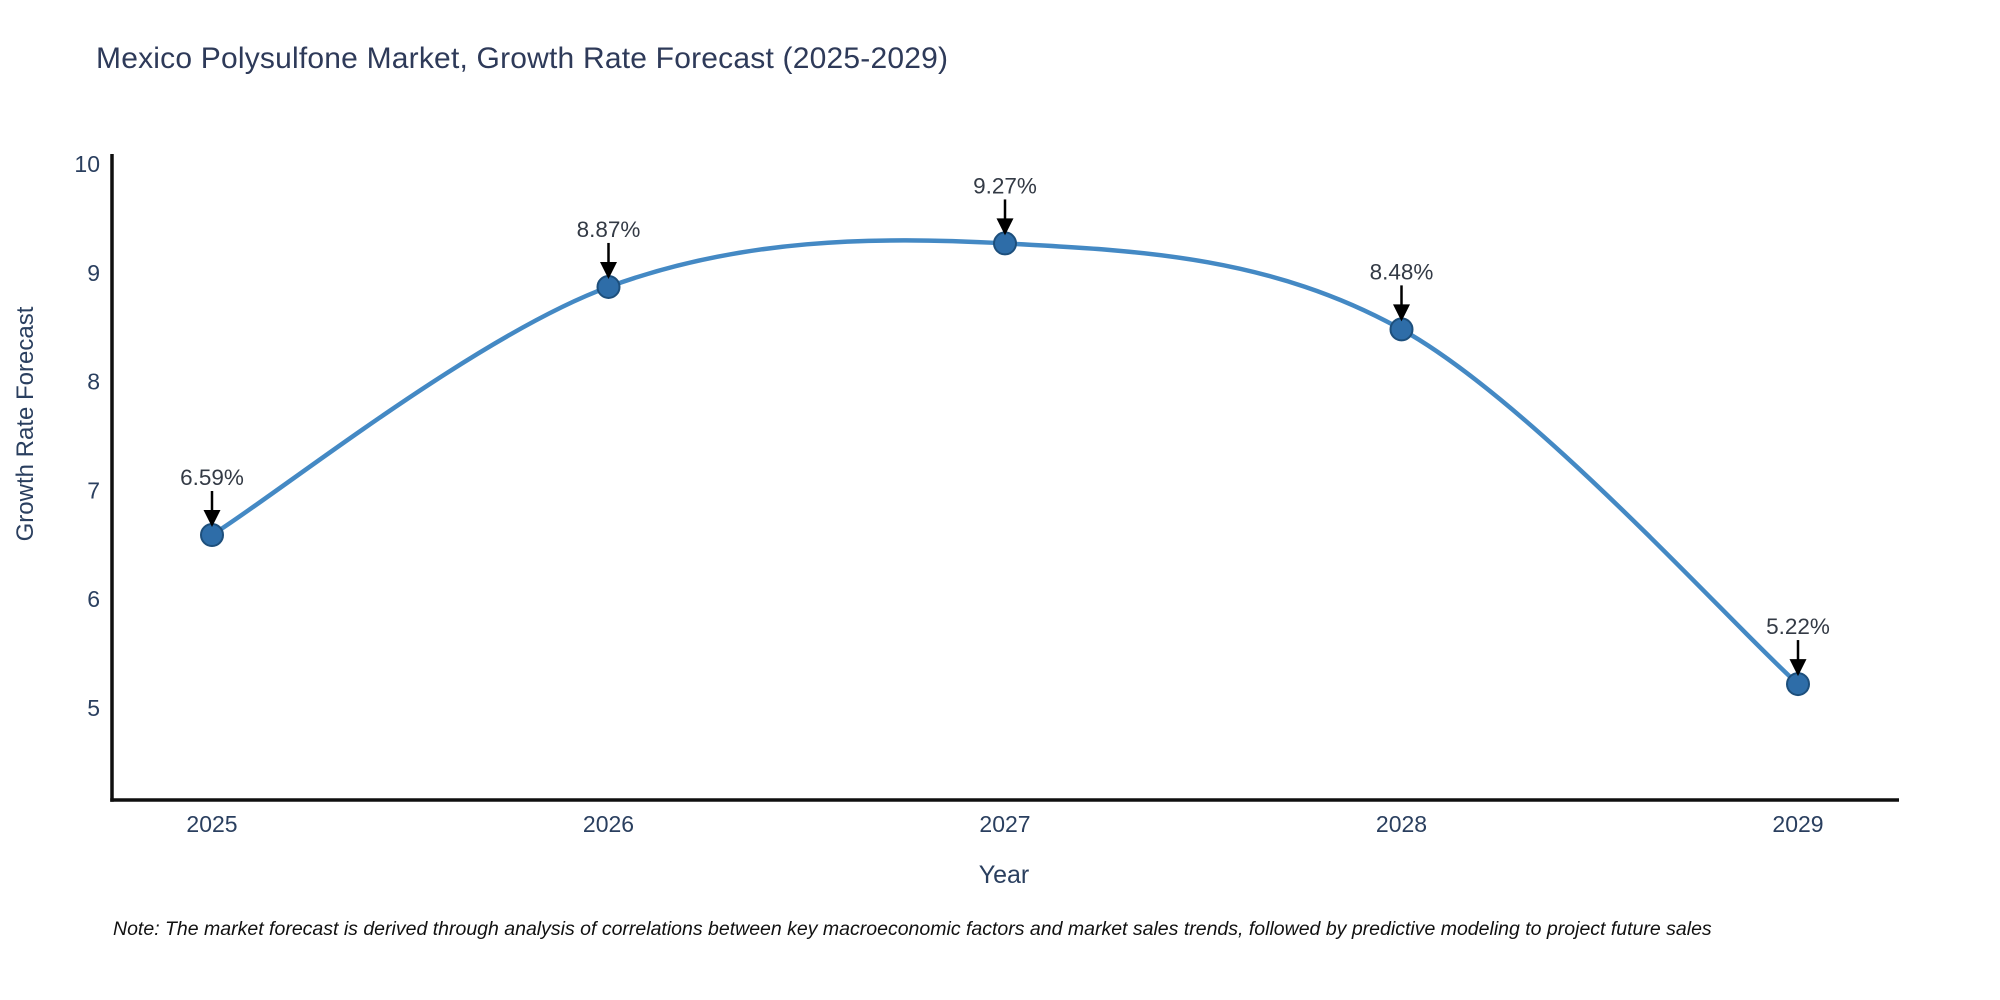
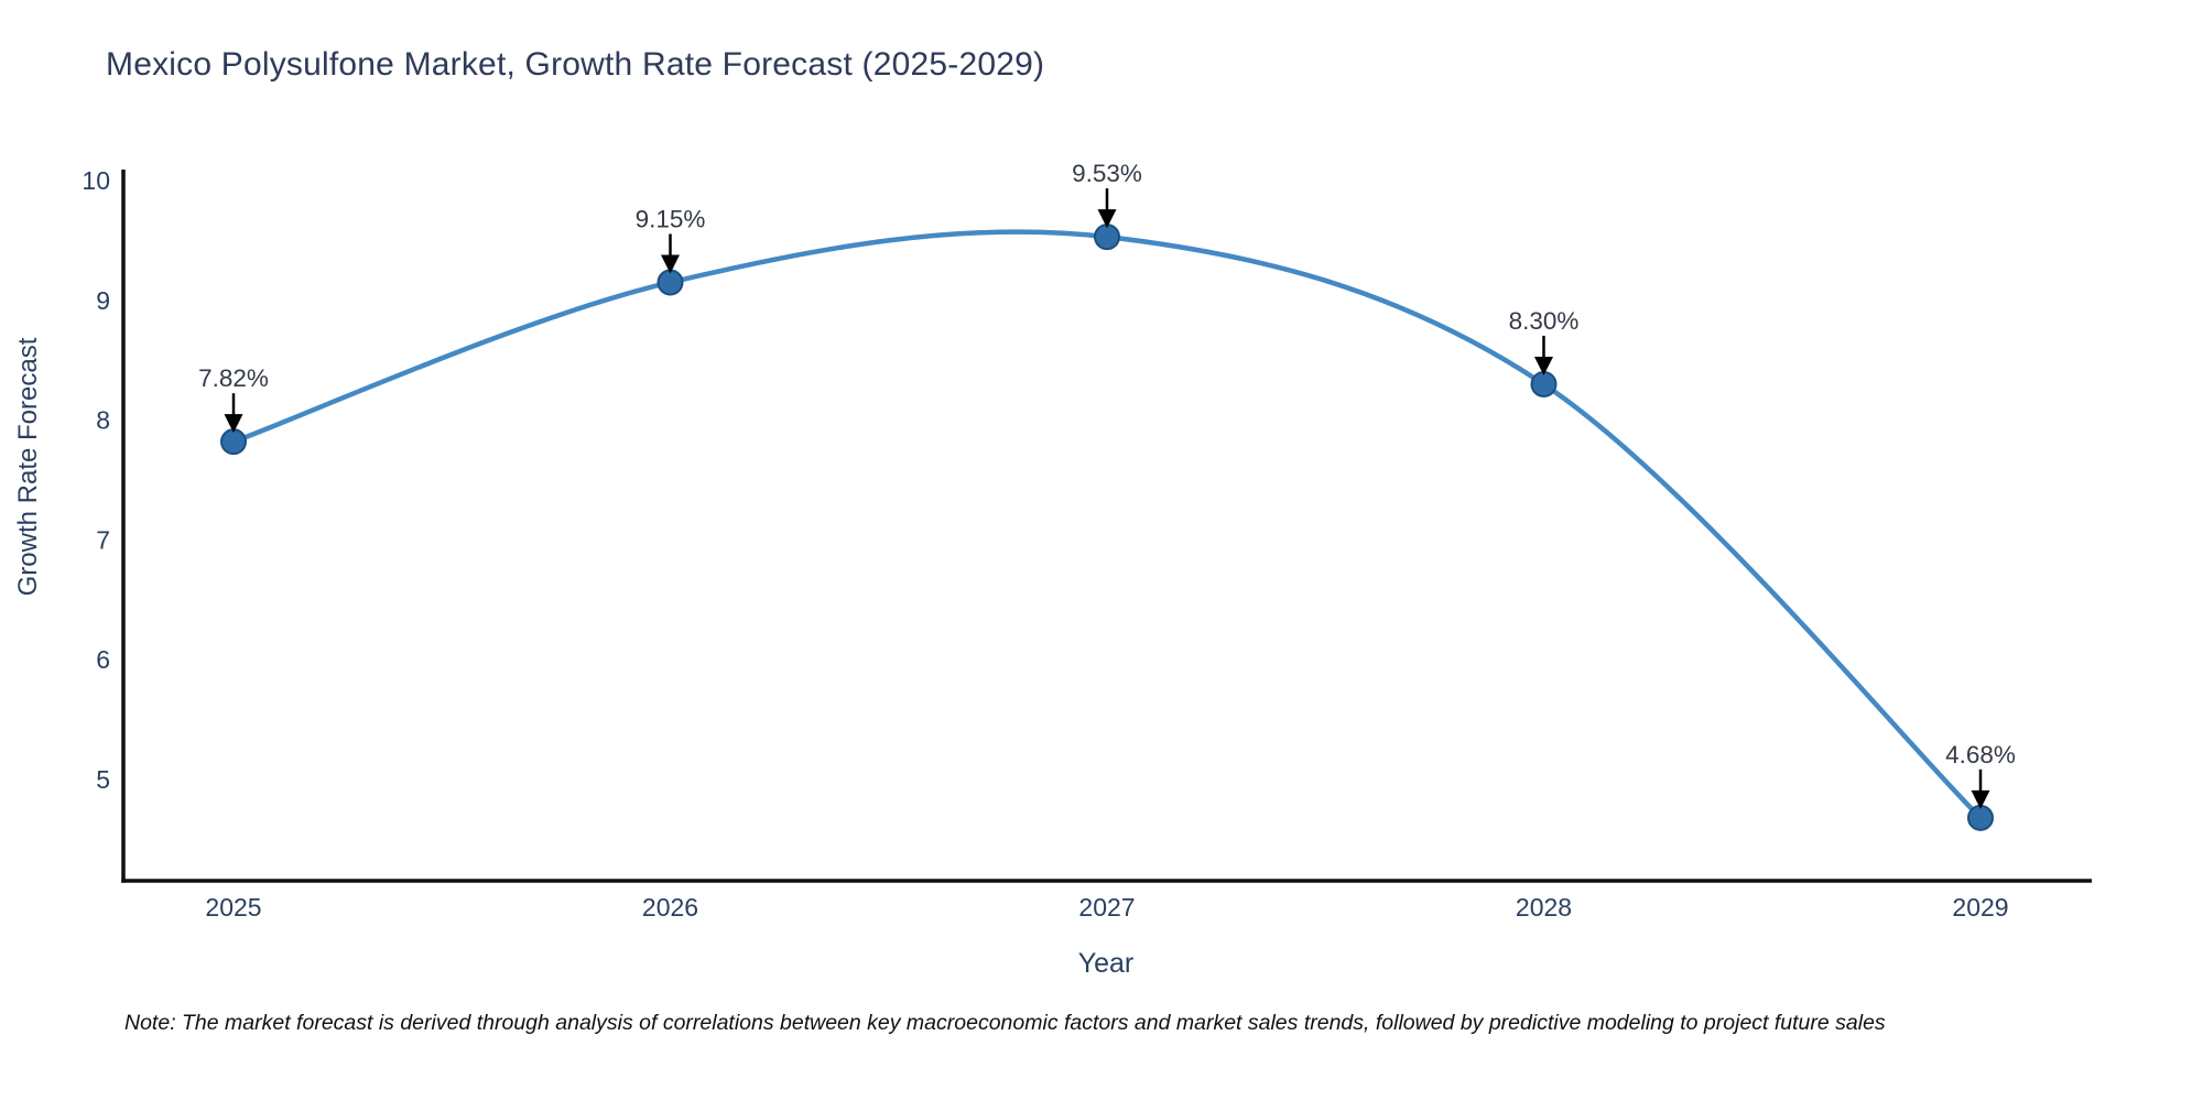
2025: 6.59% -> 7.82%
2026: 8.87% -> 9.15%
2027: 9.27% -> 9.53%
2028: 8.48% -> 8.30%
2029: 5.22% -> 4.68%
